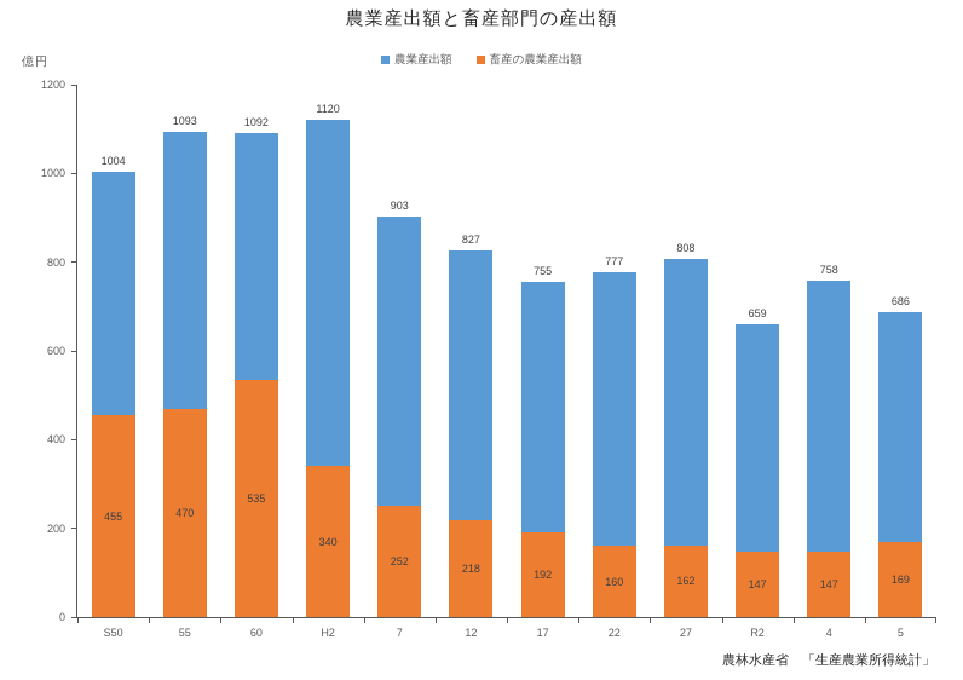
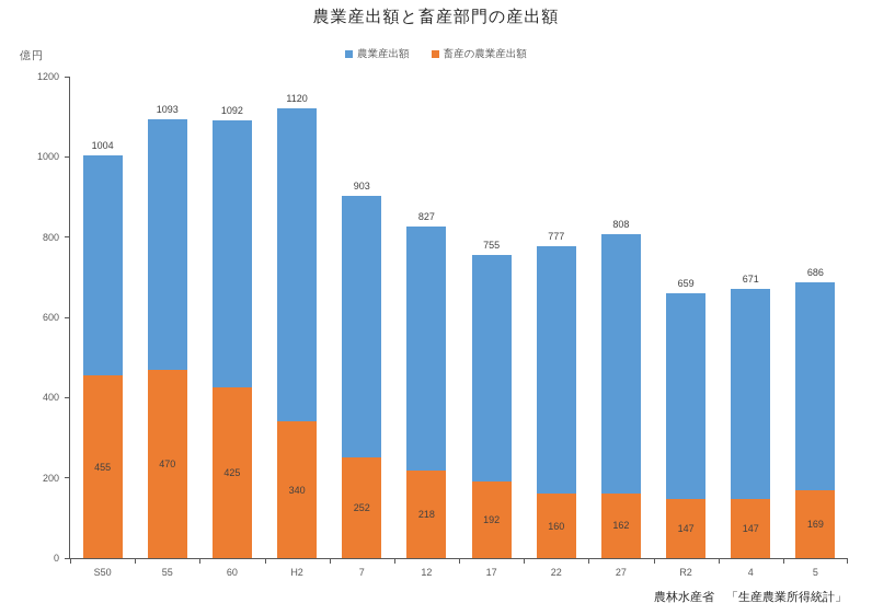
畜産の農業産出額/60: 535 -> 425
農業産出額/4: 758 -> 671
